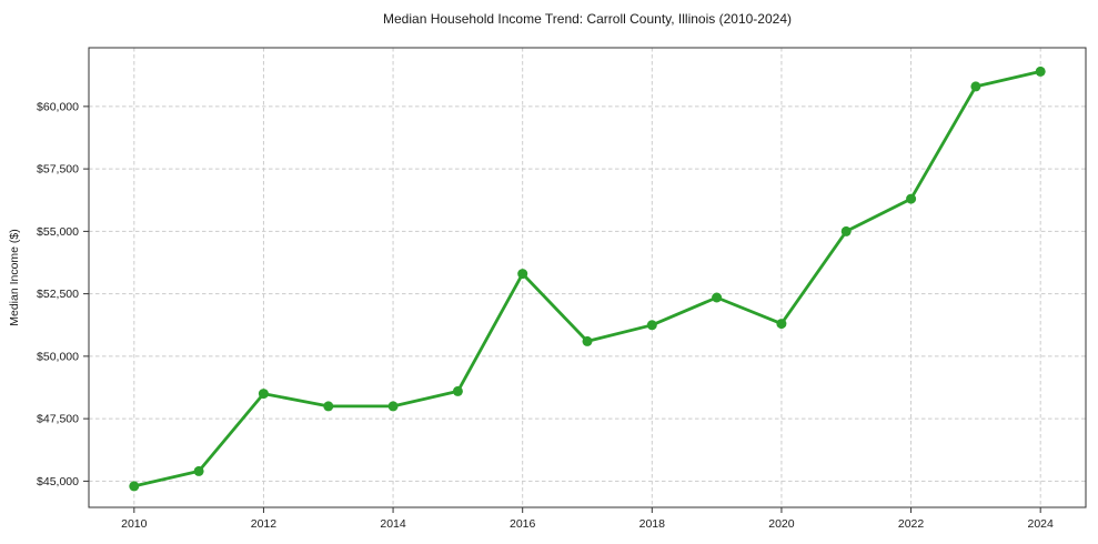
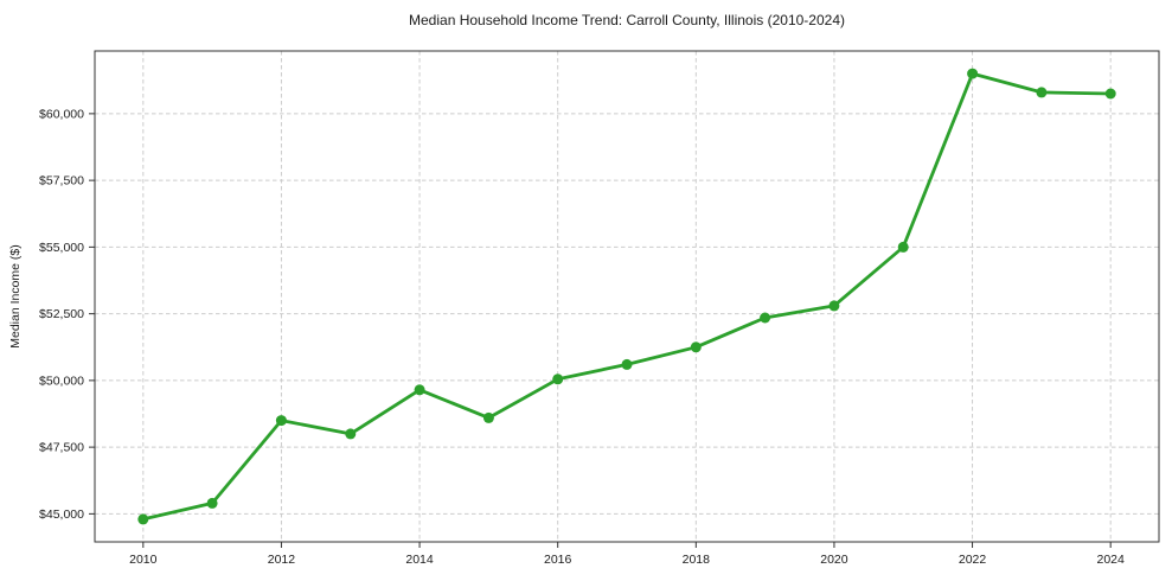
2014: $48000 -> $49600
2016: $53300 -> $50000
2020: $51300 -> $52800
2022: $56300 -> $61500
2024: $61400 -> $60800
